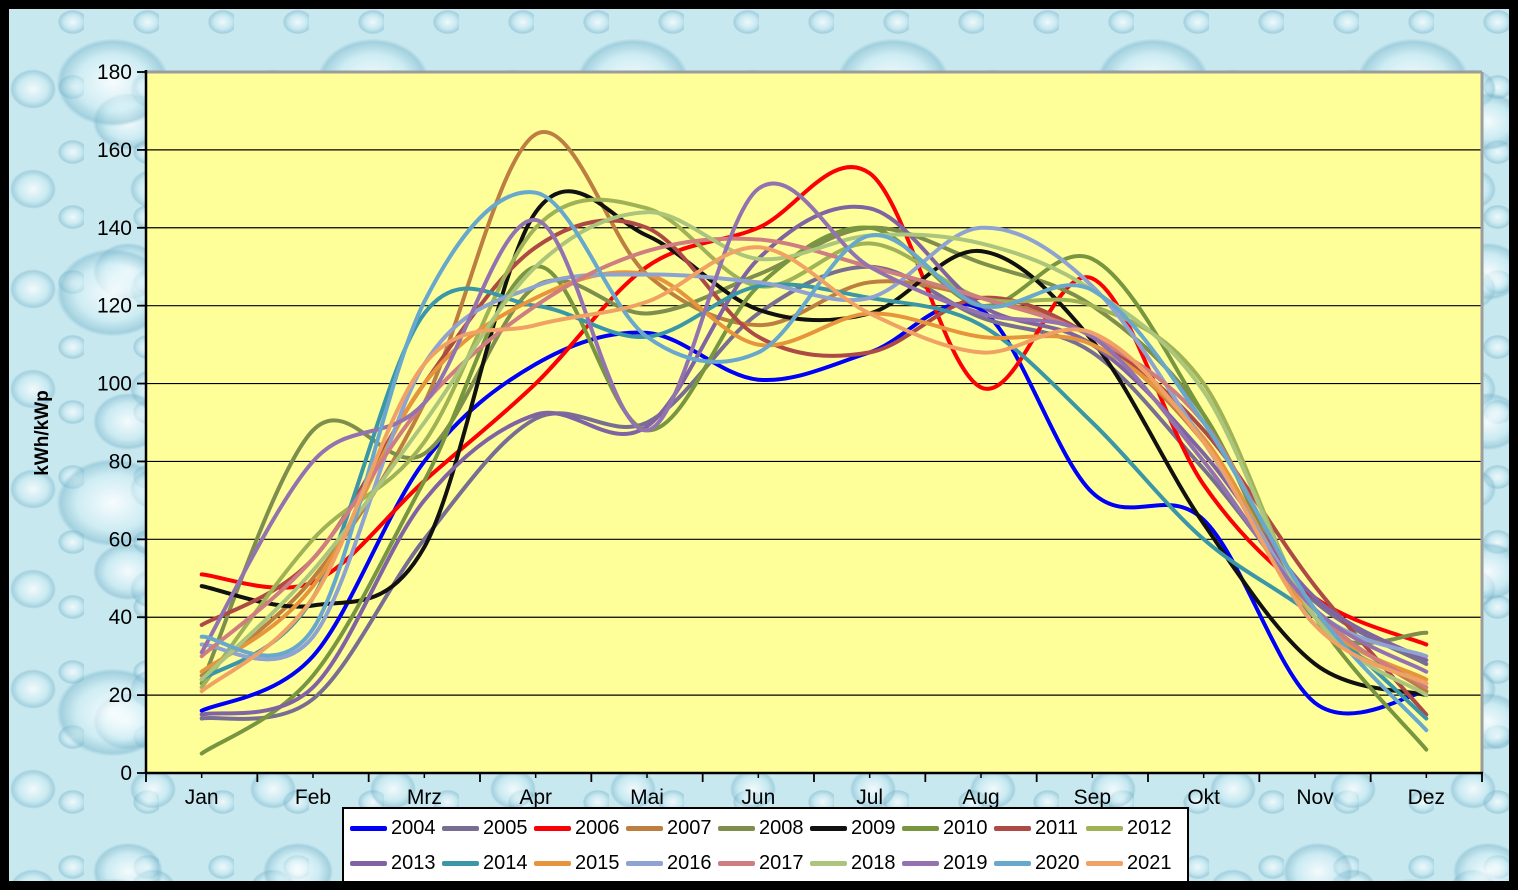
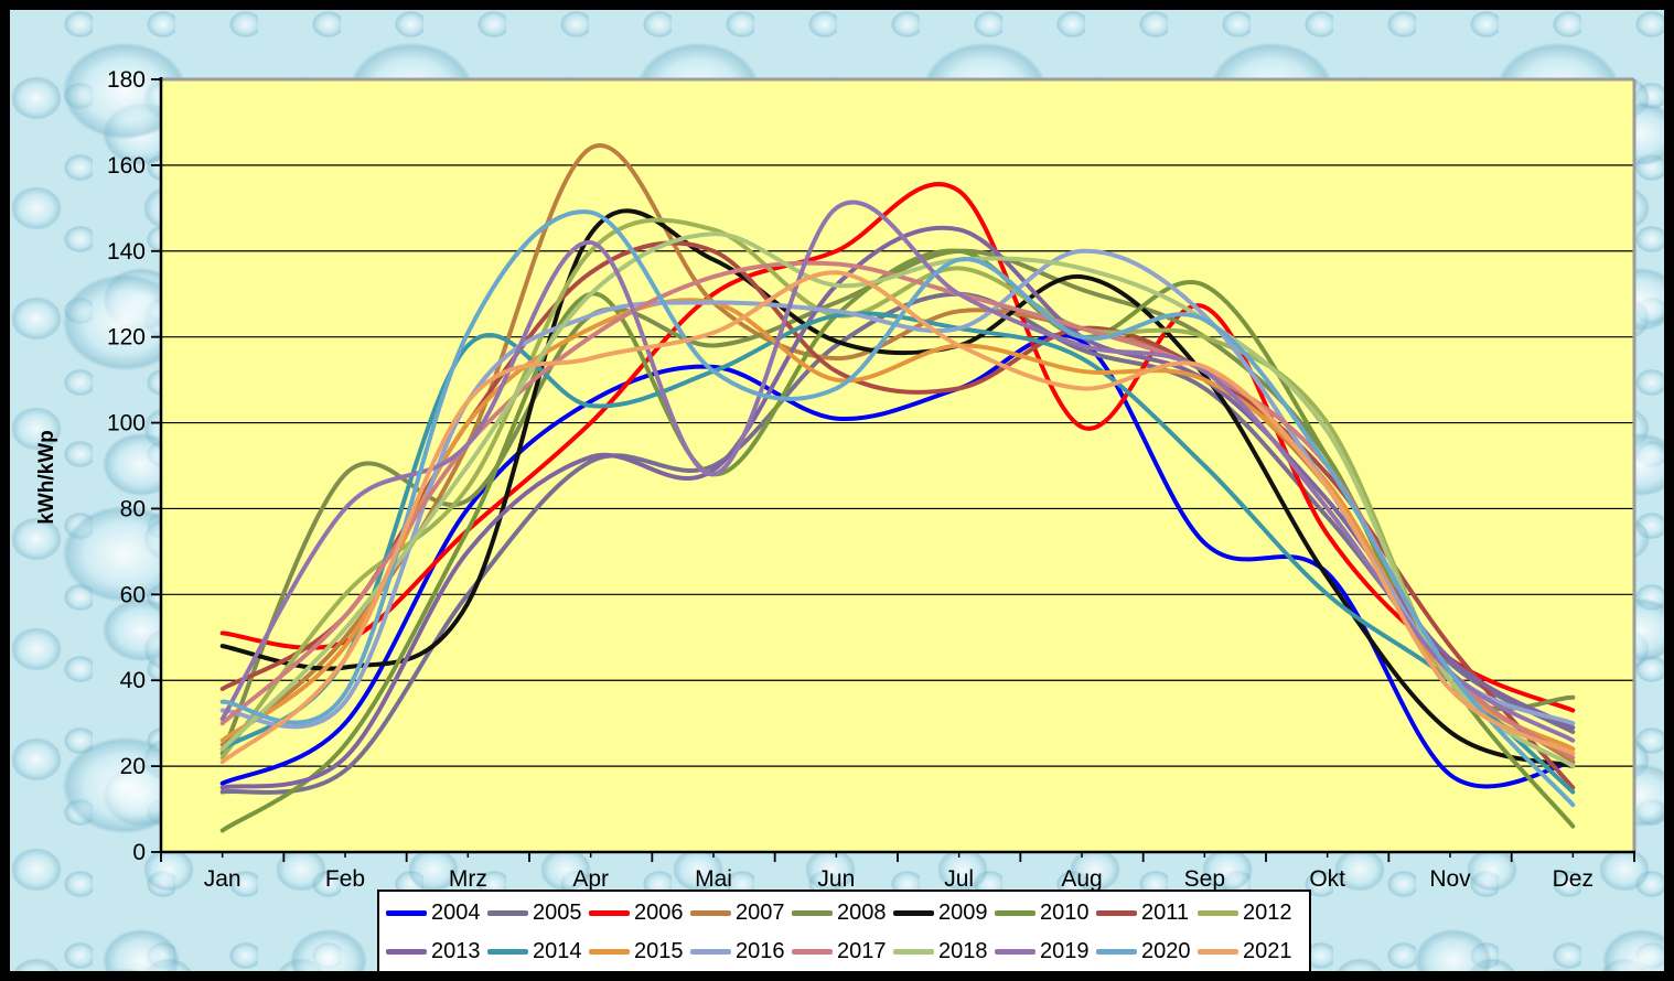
2014/Apr: 120 -> 104
